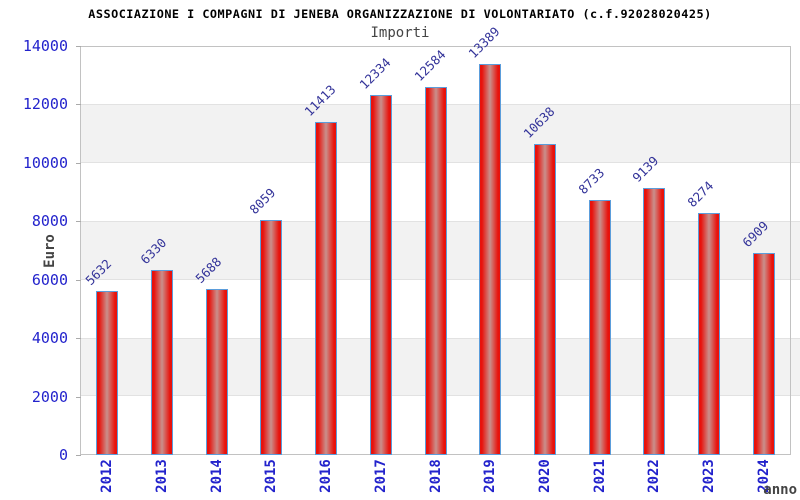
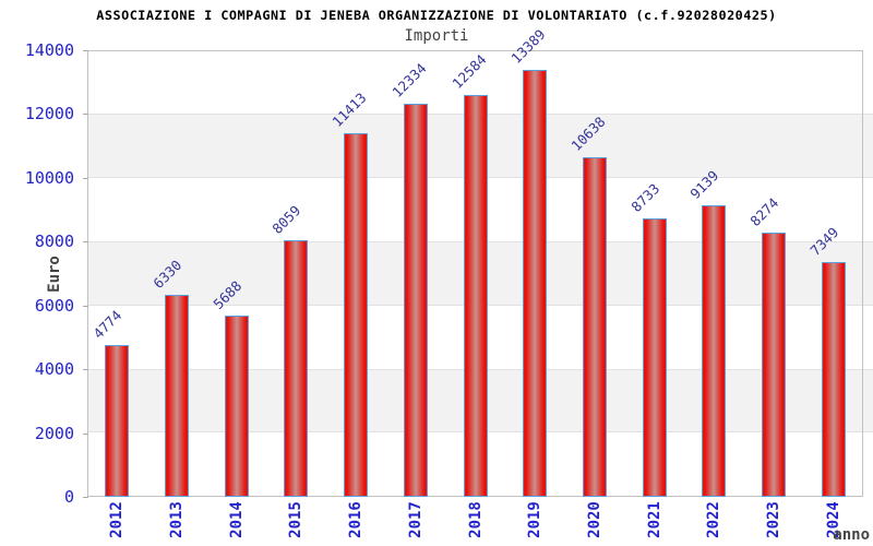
2012: 5632 -> 4774
2024: 6909 -> 7349
